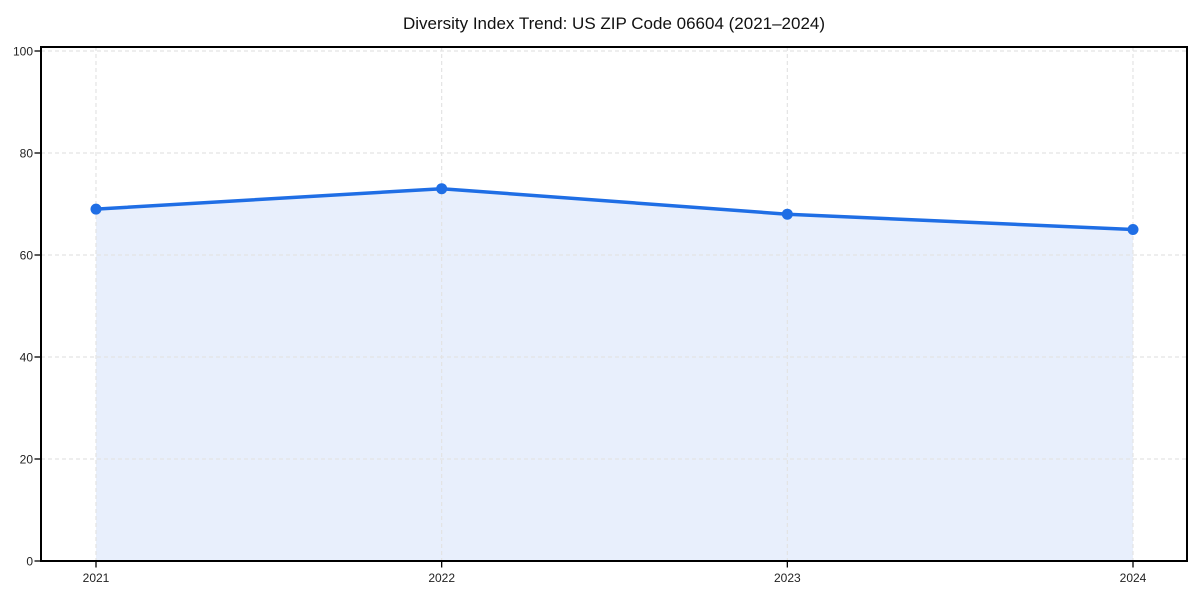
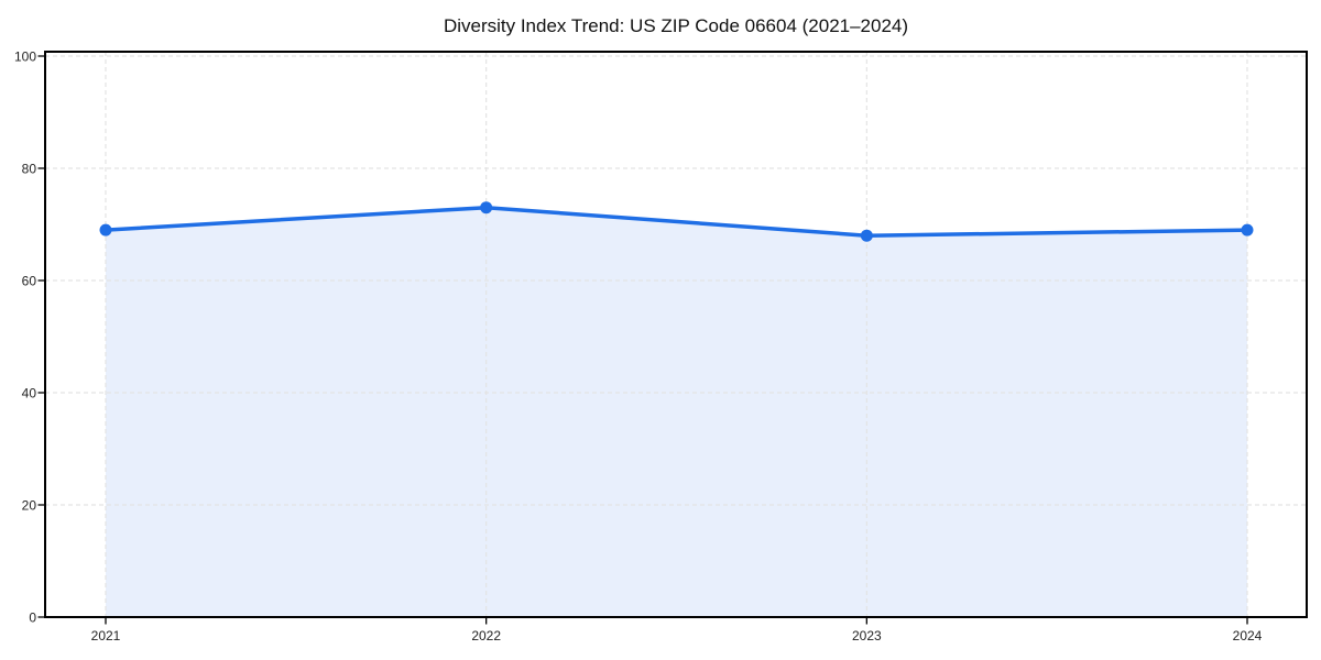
2024: 65 -> 69
